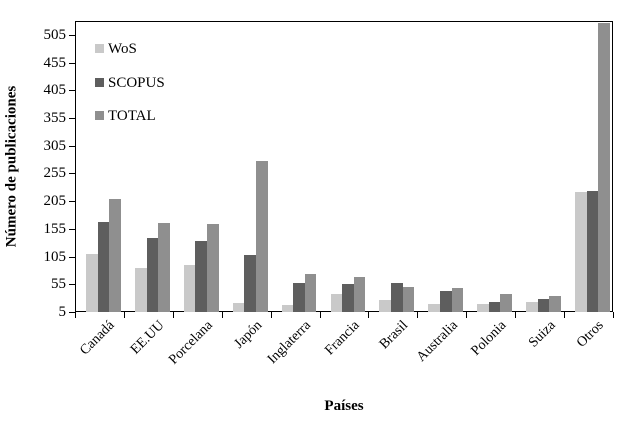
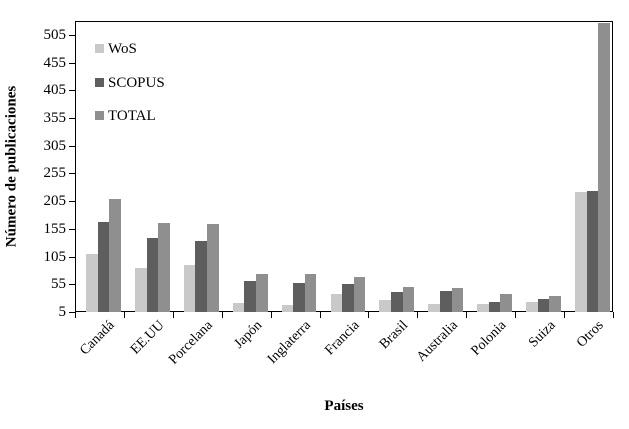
SCOPUS/Japón: 110 -> 60
TOTAL/Japón: 280 -> 80
SCOPUS/Brasil: 60 -> 40
